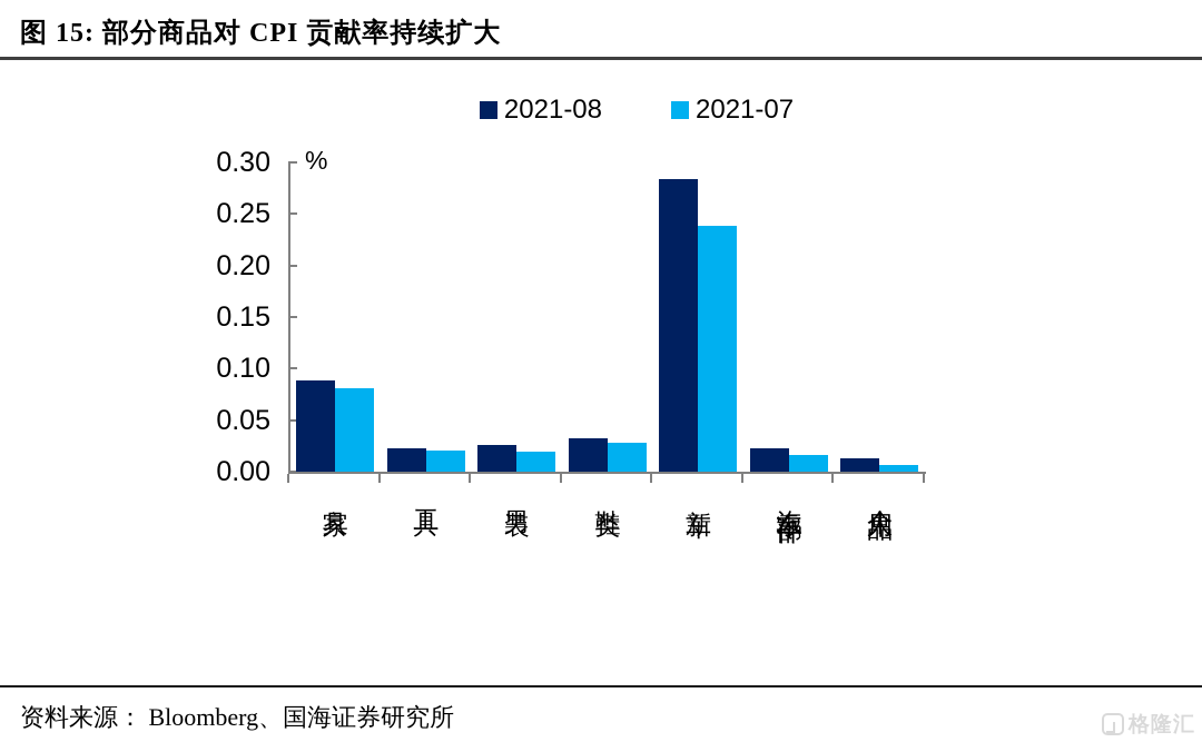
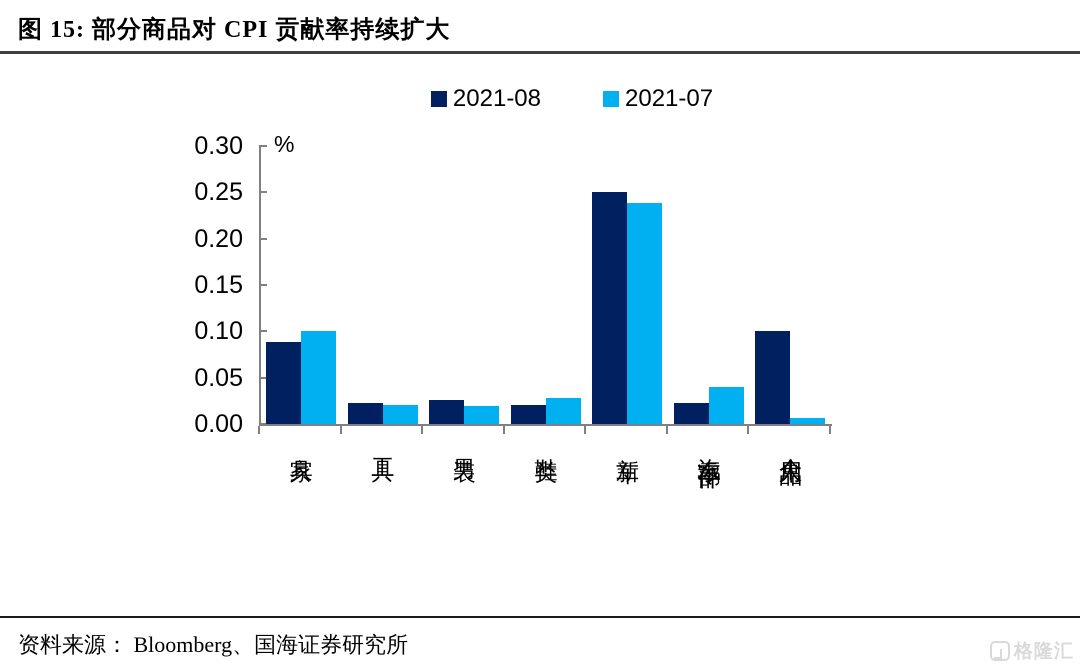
2021-07/家具: 0.08 -> 0.10
2021-08/鞋类: 0.03 -> 0.02
2021-08/新车: 0.28 -> 0.25
2021-07/汽车零部件: 0.02 -> 0.04
2021-08/个人用品: 0.01 -> 0.10
